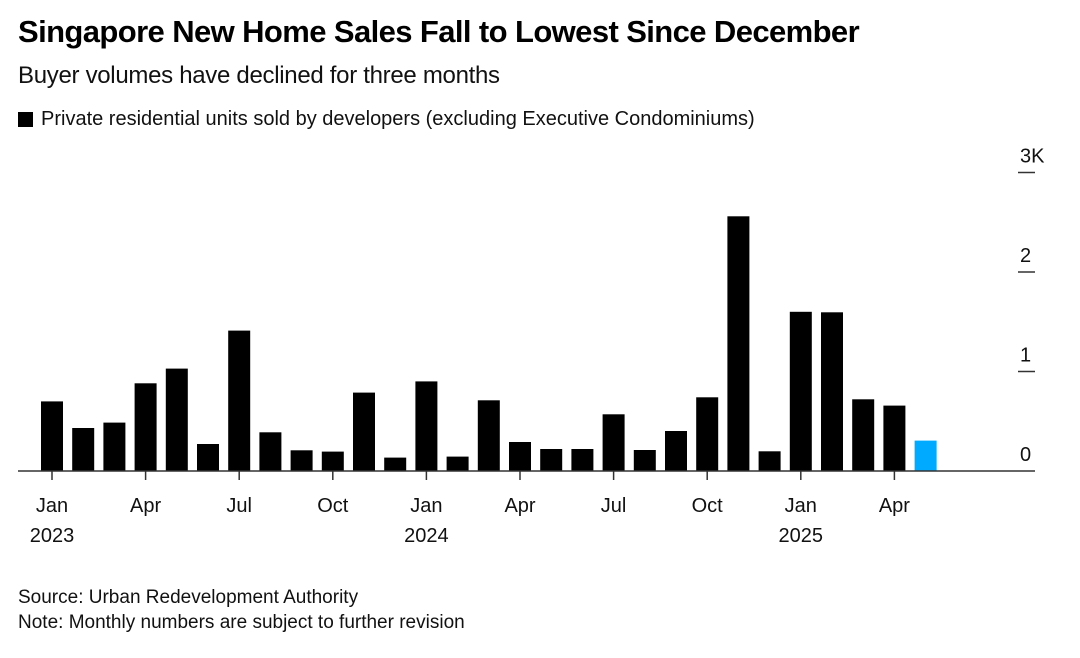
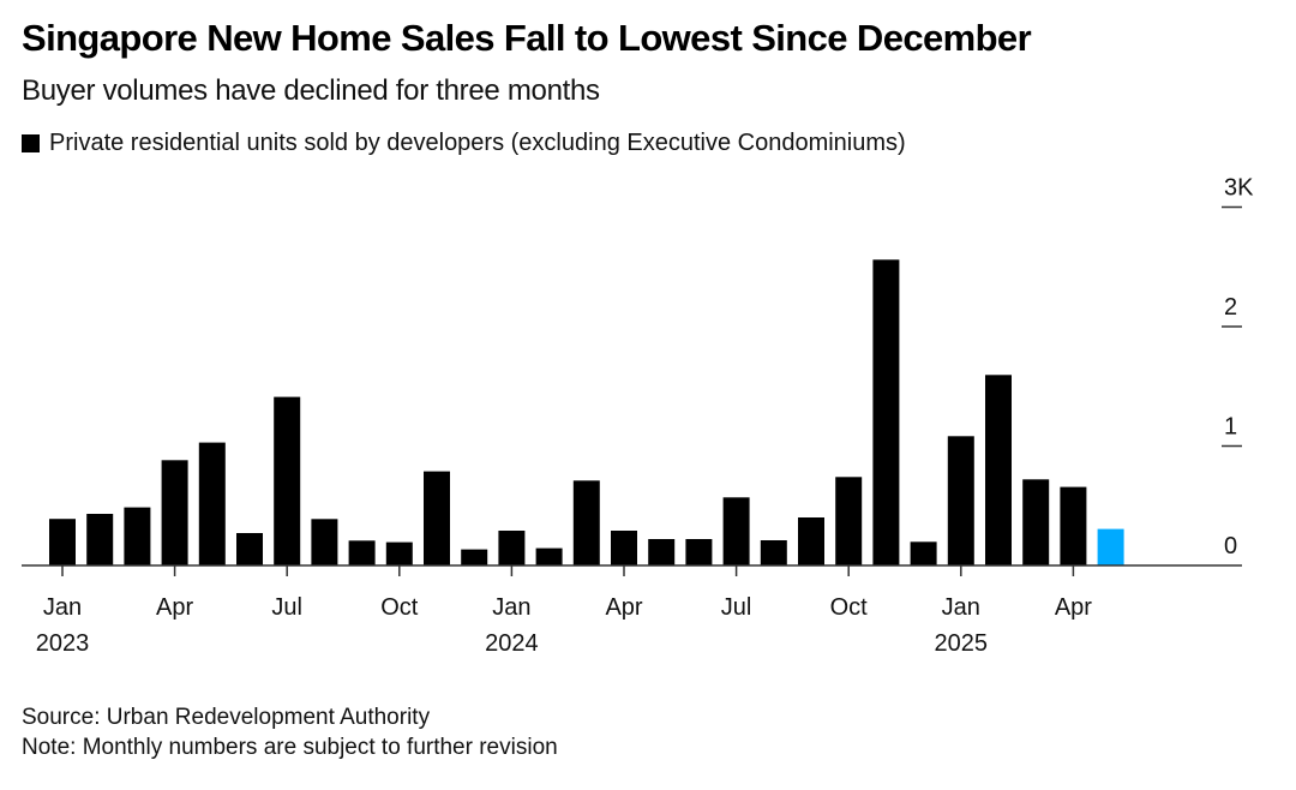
Jan 2023: 0.7K -> 0.4K
Jan 2024: 0.9K -> 0.3K
Jan 2025: 1.6K -> 1.1K
